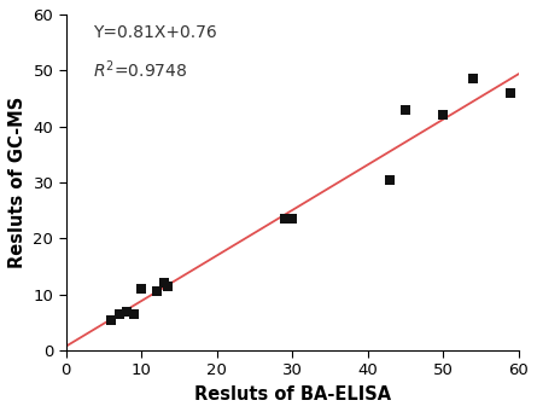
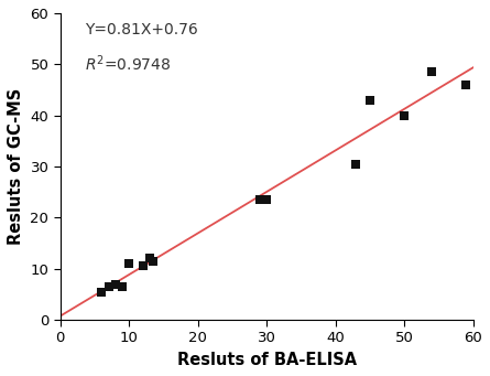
50: 42.0 -> 40.0
